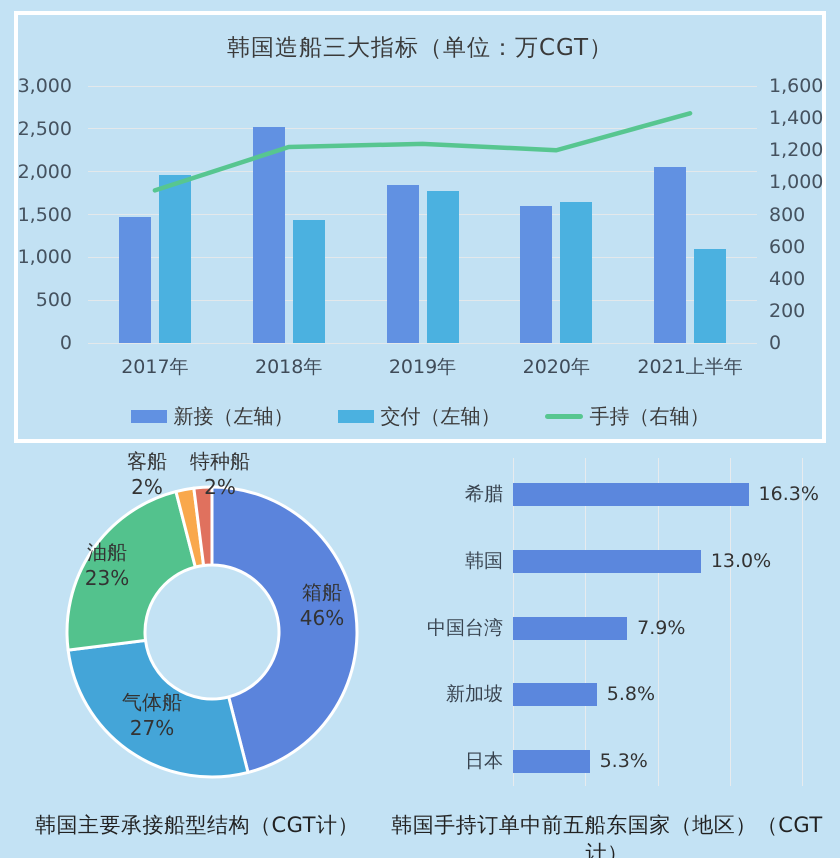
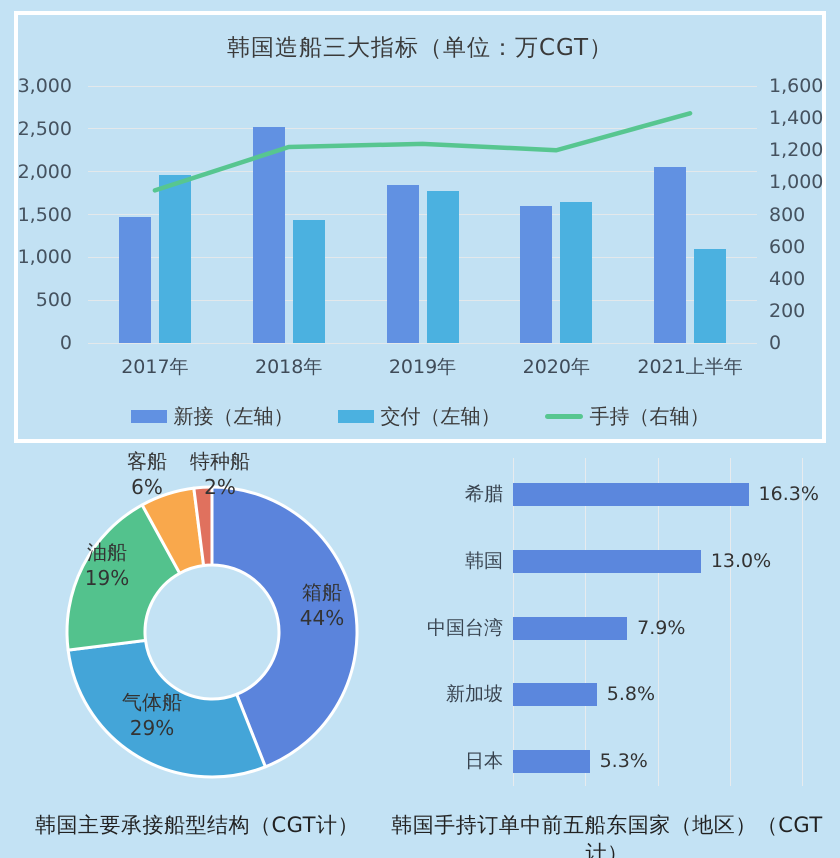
韩国主要承接船型结构（CGT计）/箱船: 46% -> 44%
韩国主要承接船型结构（CGT计）/气体船: 27% -> 29%
韩国主要承接船型结构（CGT计）/油船: 23% -> 19%
韩国主要承接船型结构（CGT计）/客船: 2% -> 6%
